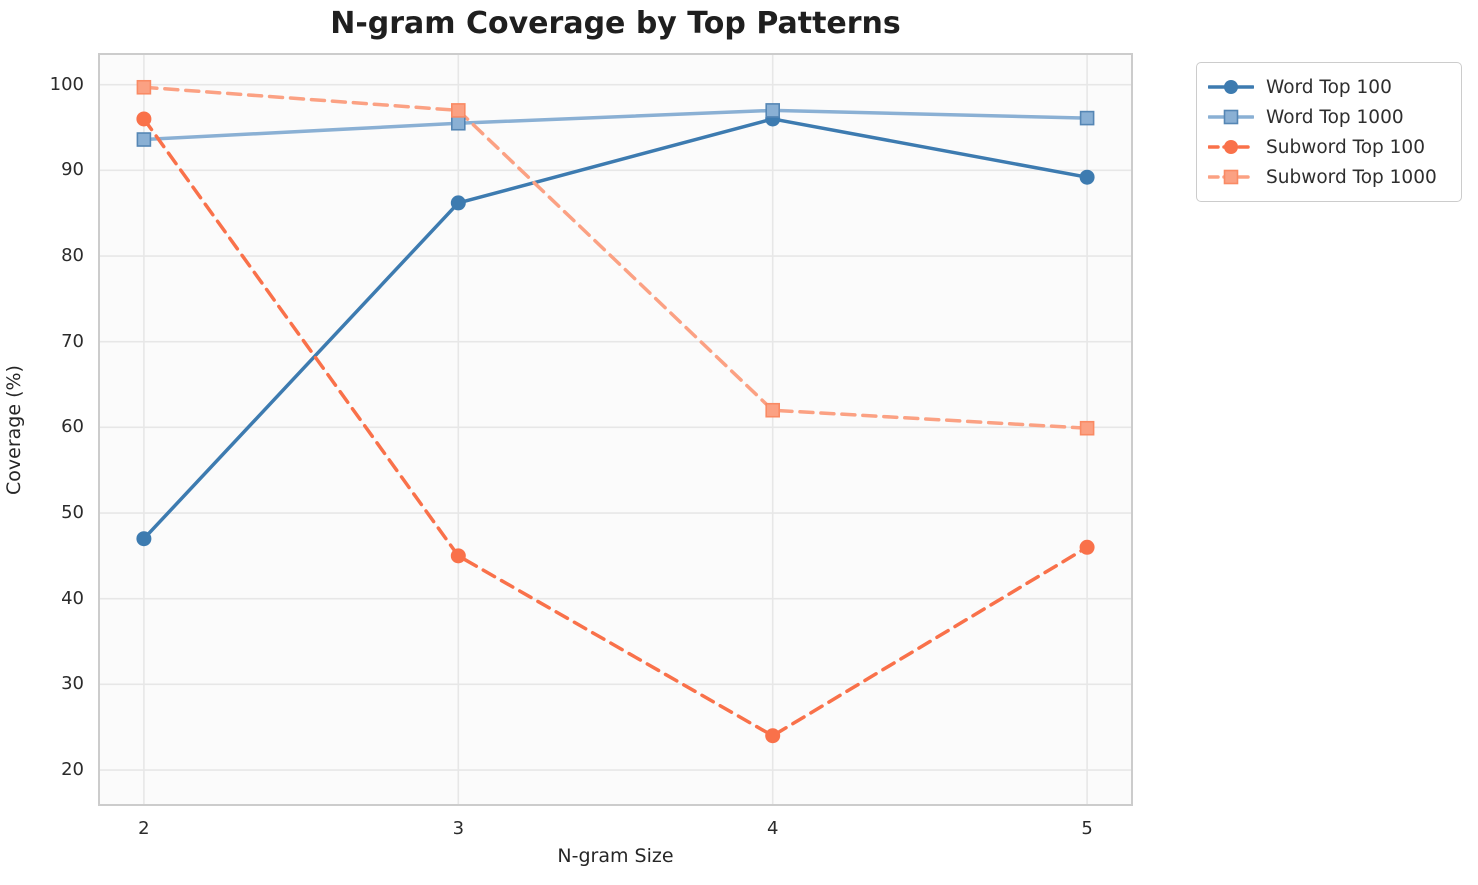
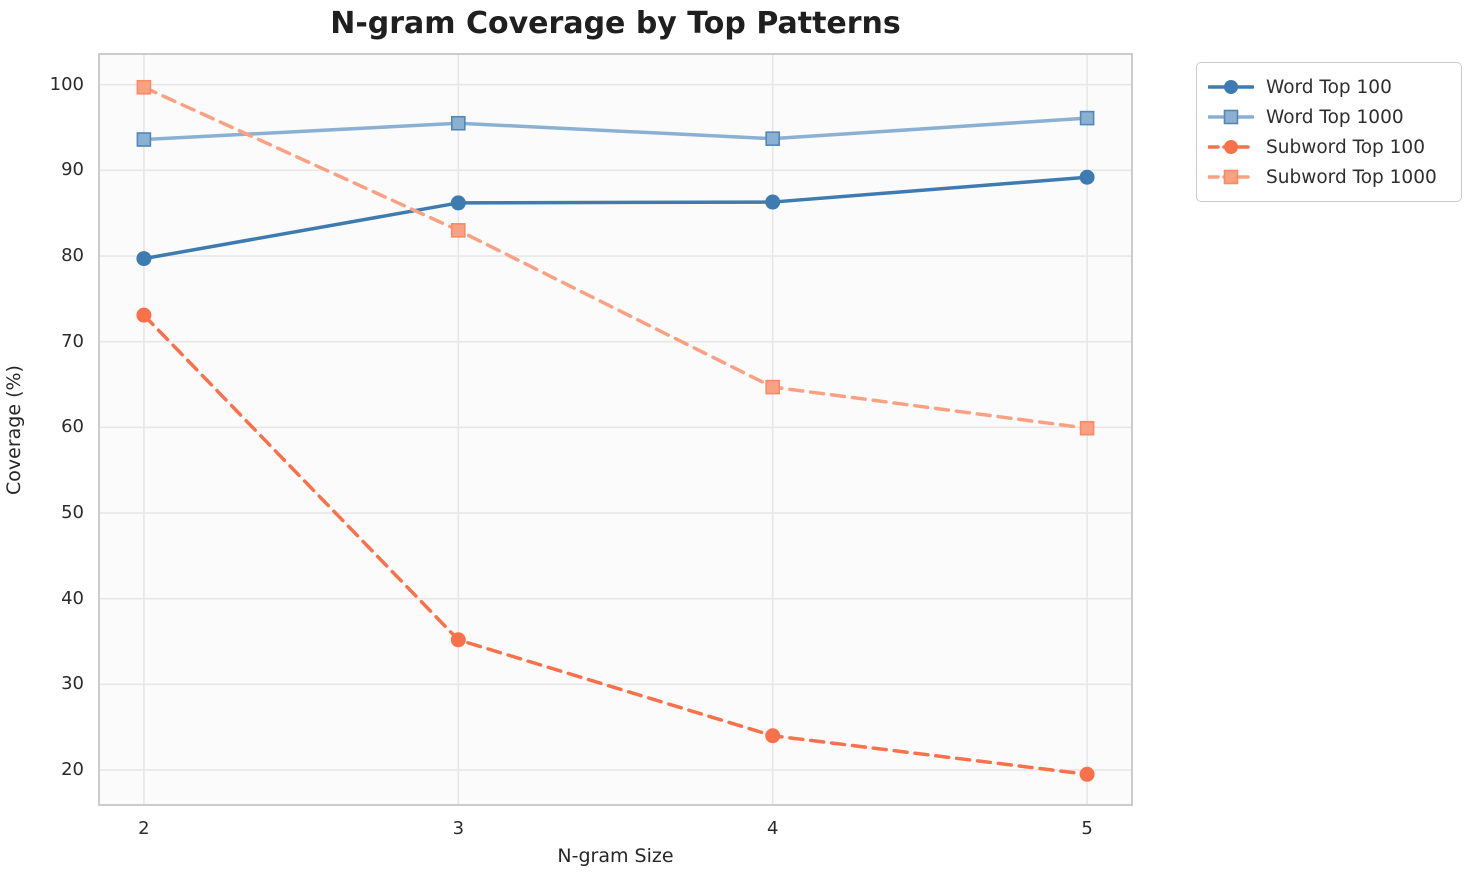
Word Top 100/2: 47 -> 80
Subword Top 100/2: 96 -> 73
Subword Top 100/3: 45 -> 35
Subword Top 1000/3: 97 -> 83
Word Top 100/4: 96 -> 86
Word Top 1000/4: 97 -> 94
Subword Top 1000/4: 62 -> 65
Subword Top 100/5: 46 -> 20
